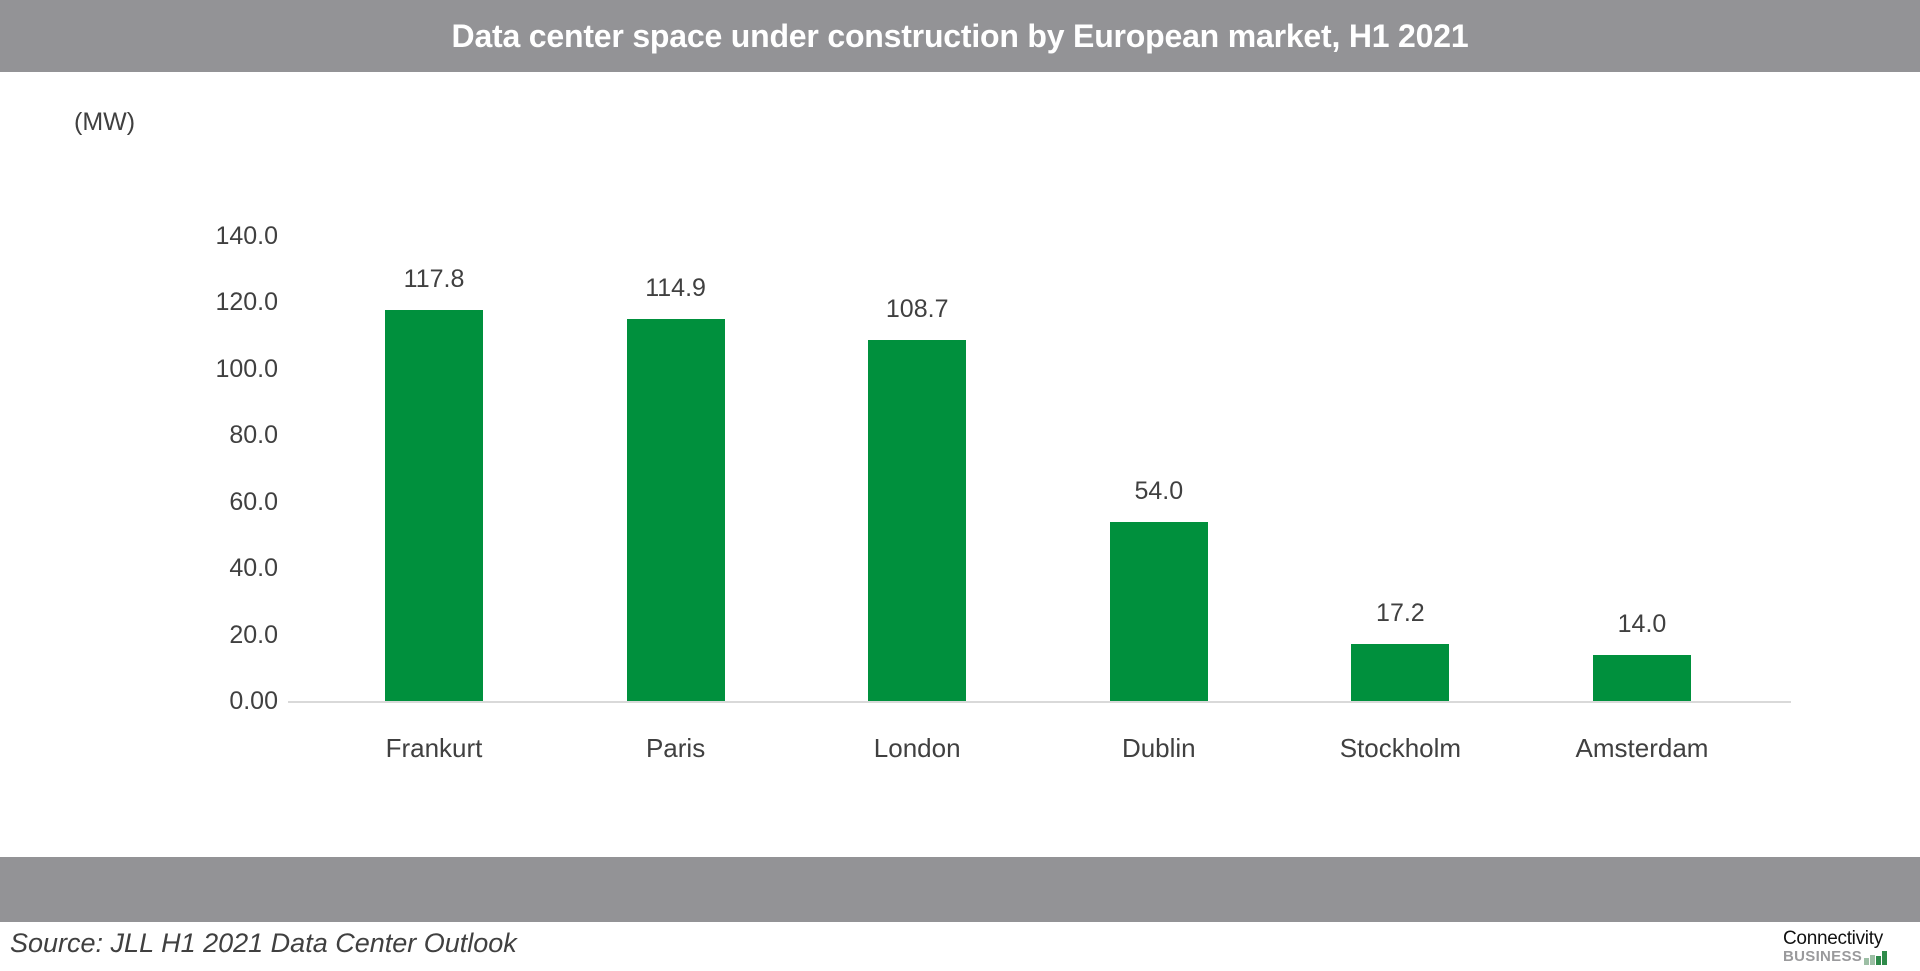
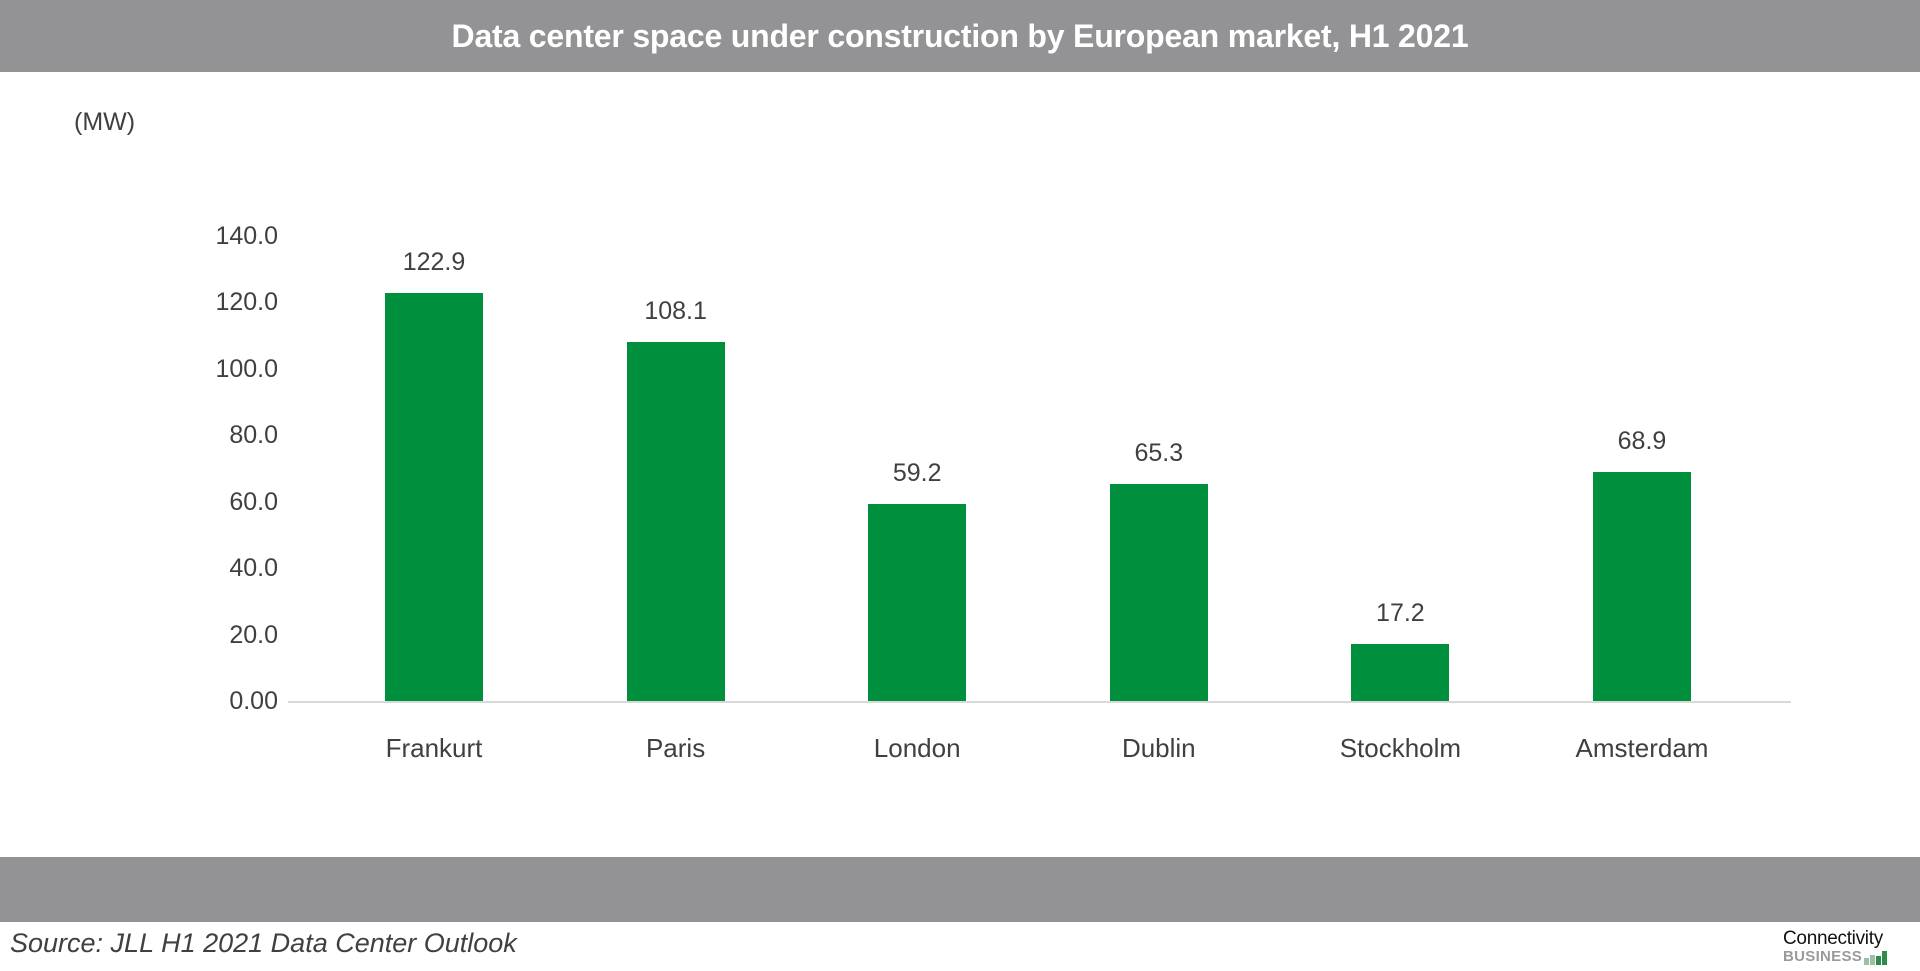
Frankurt: 117.8 -> 122.9
Paris: 114.9 -> 108.1
London: 108.7 -> 59.2
Dublin: 54.0 -> 65.3
Amsterdam: 14.0 -> 68.9
